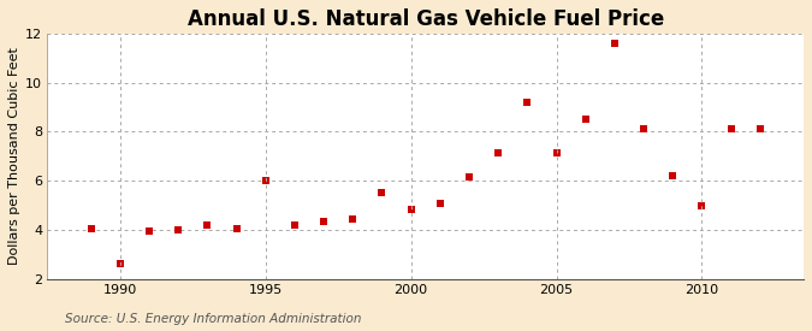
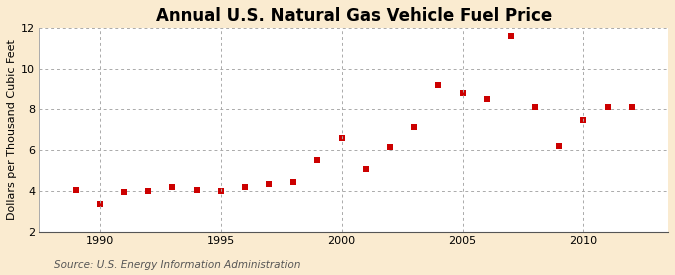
1990: 2.65 -> 3.35
1995: 6.00 -> 4.00
2000: 4.85 -> 6.60
2005: 7.15 -> 8.80
2010: 5.00 -> 7.50
